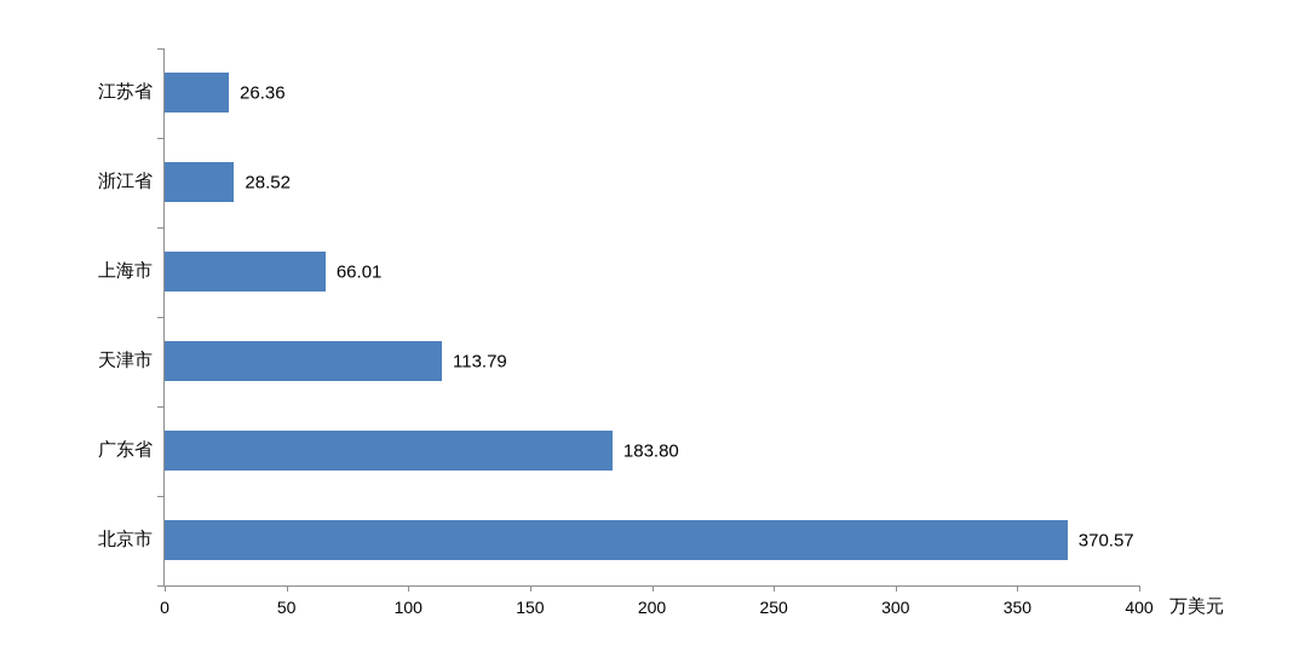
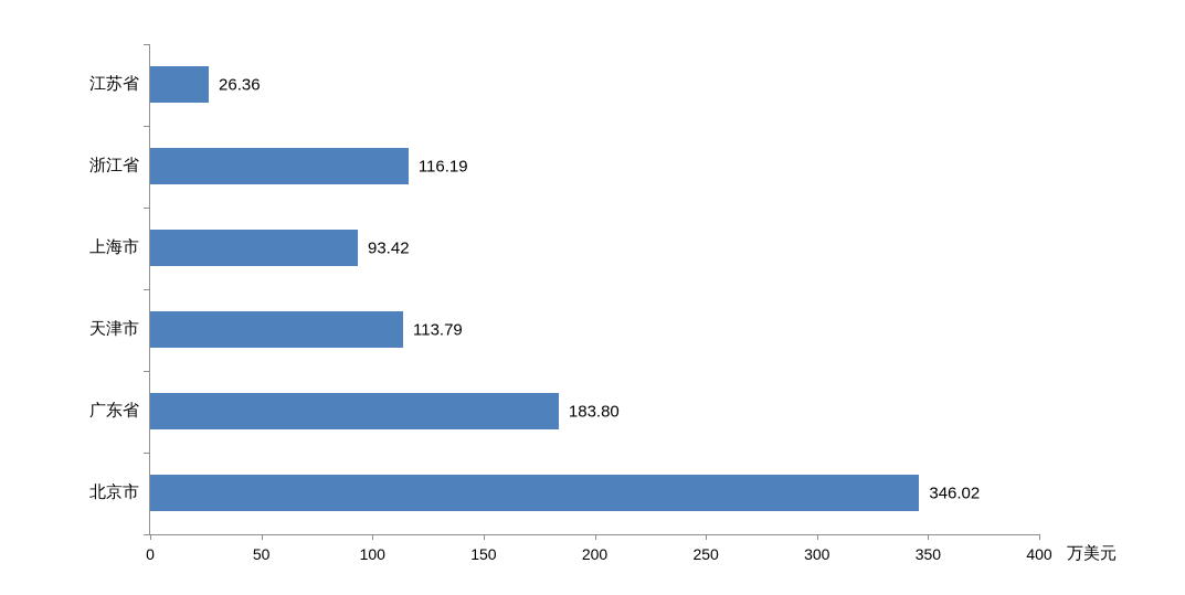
浙江省: 28.52 -> 116.19
上海市: 66.01 -> 93.42
北京市: 370.57 -> 346.02
